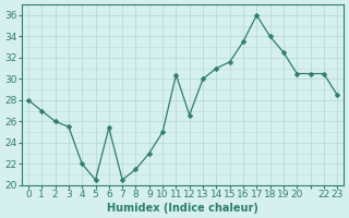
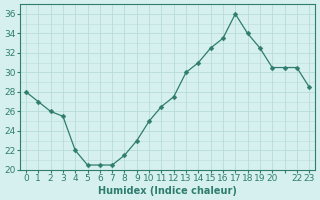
6: 25.4 -> 20.5
11: 30.4 -> 26.5
12: 26.6 -> 27.5
15: 31.6 -> 32.5
